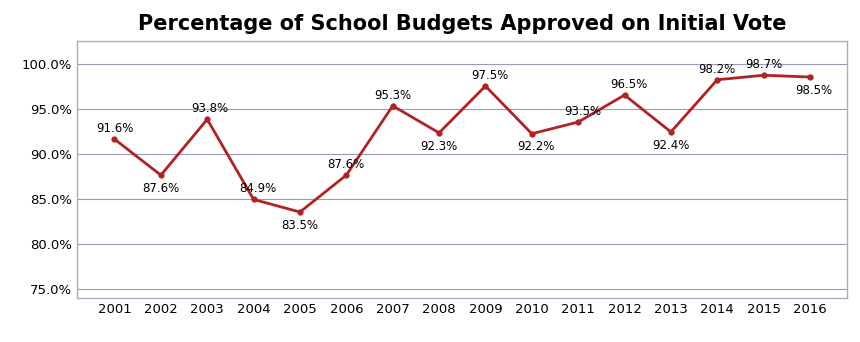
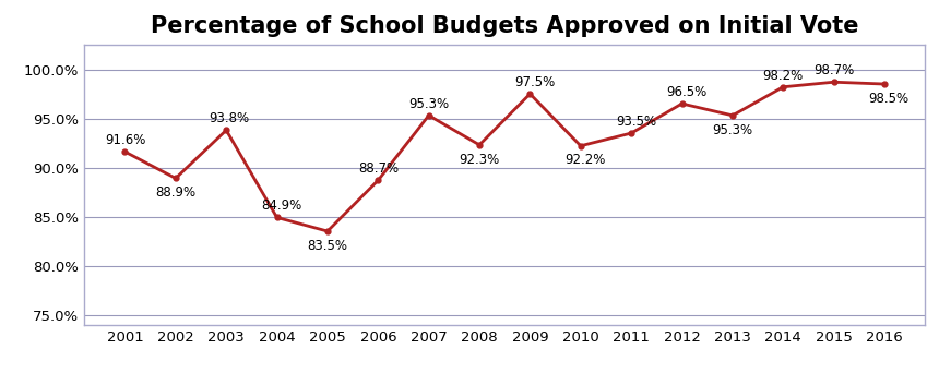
2002: 87.6% -> 88.9%
2006: 87.6% -> 88.7%
2013: 92.4% -> 95.3%
